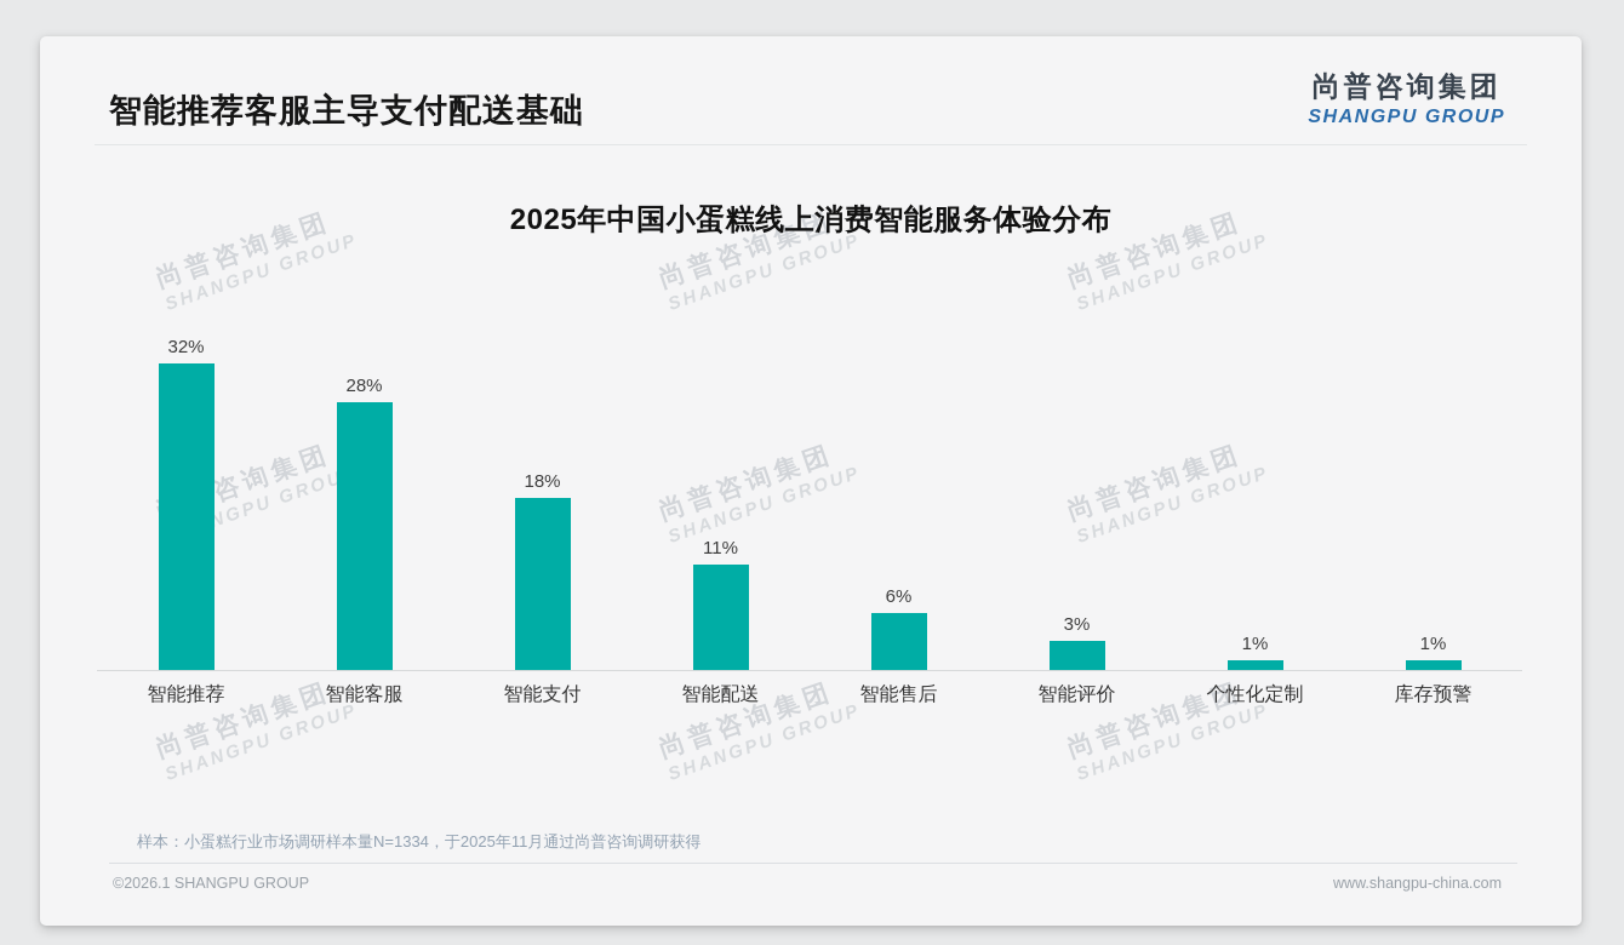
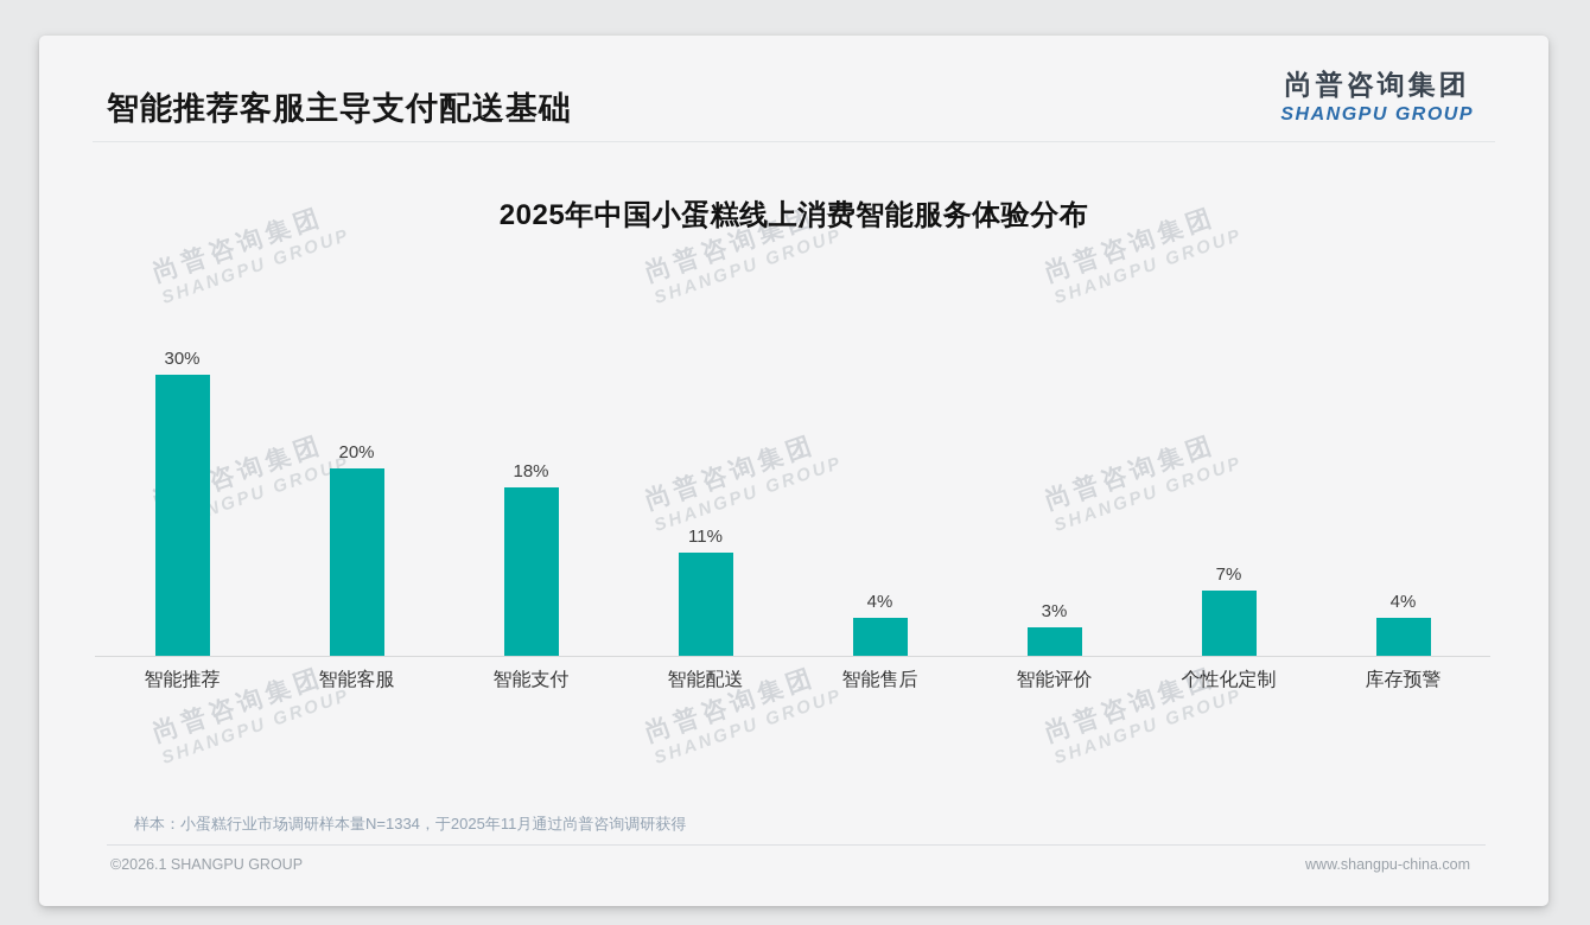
智能推荐: 32% -> 30%
智能客服: 28% -> 20%
智能售后: 6% -> 4%
个性化定制: 1% -> 7%
库存预警: 1% -> 4%
